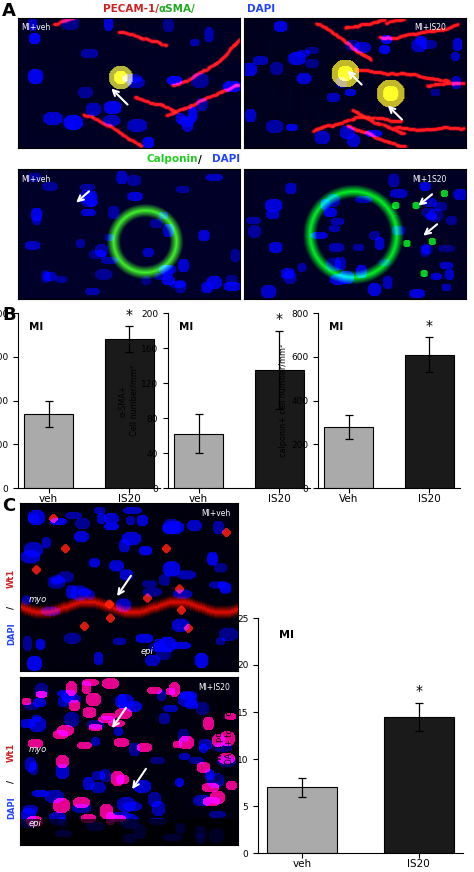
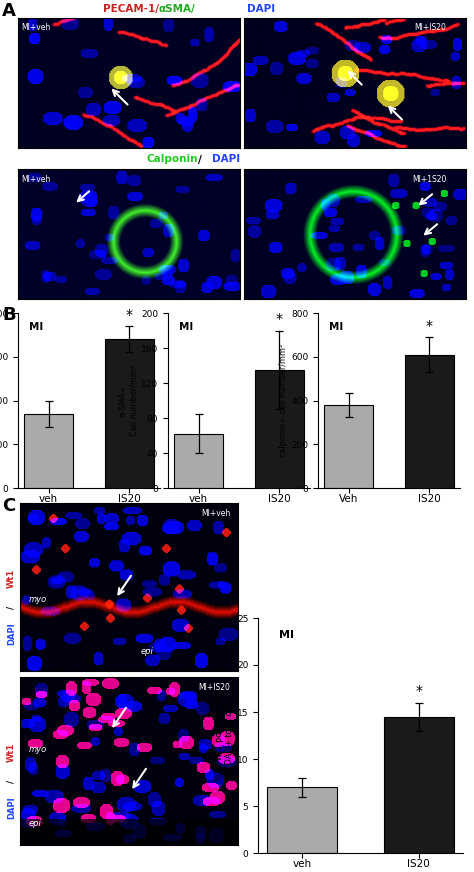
Veh: 280 -> 380
